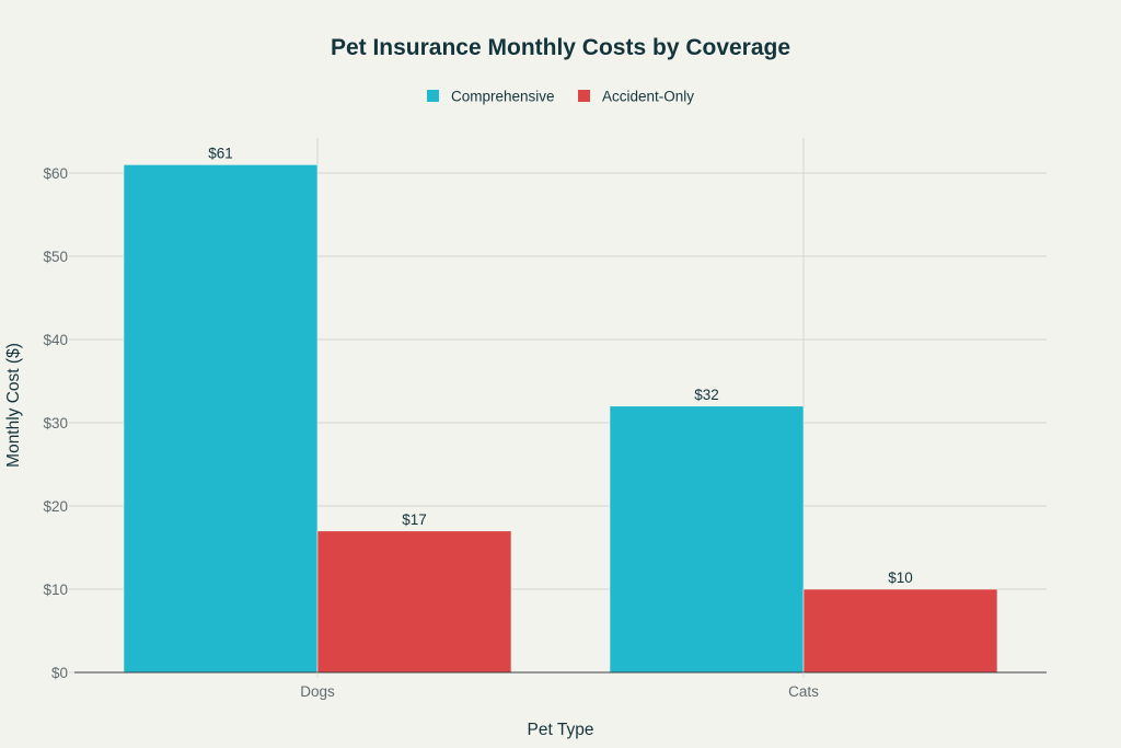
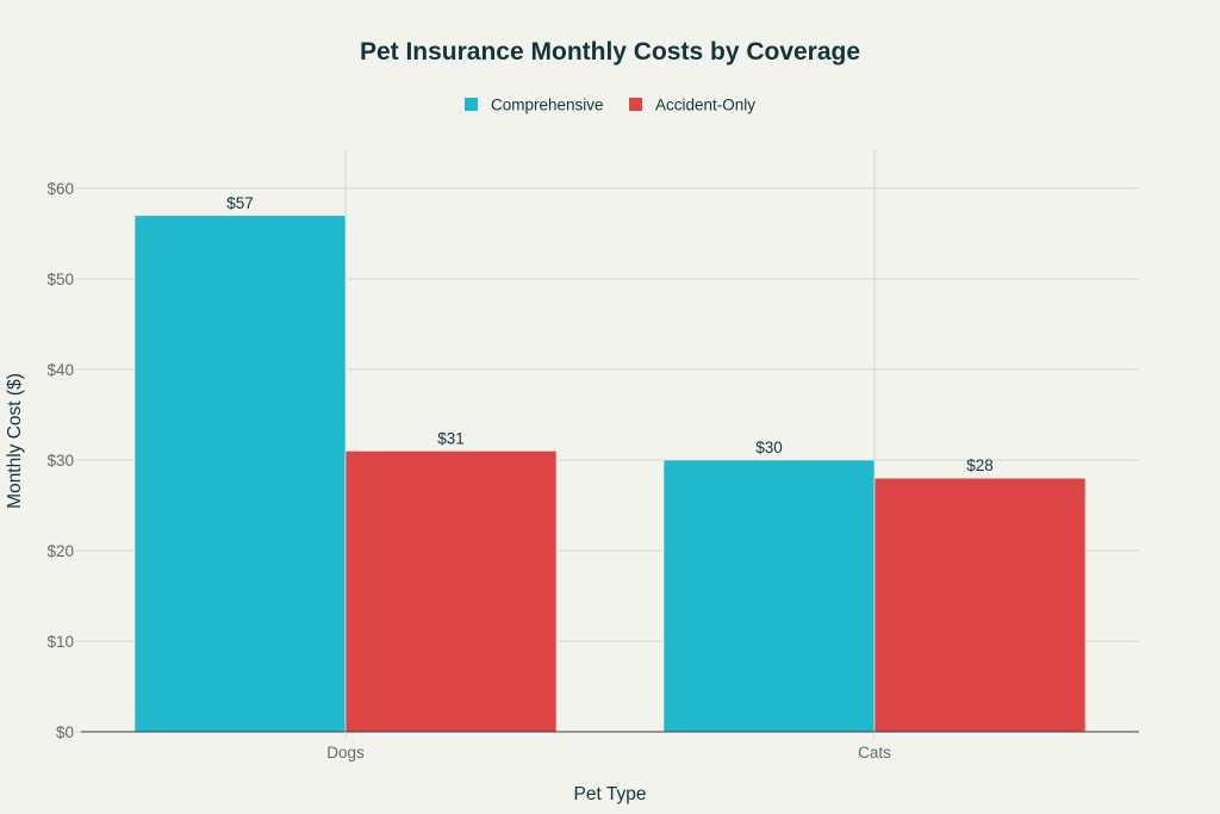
Comprehensive/Dogs: $61 -> $57
Accident-Only/Dogs: $17 -> $31
Comprehensive/Cats: $32 -> $30
Accident-Only/Cats: $10 -> $28
